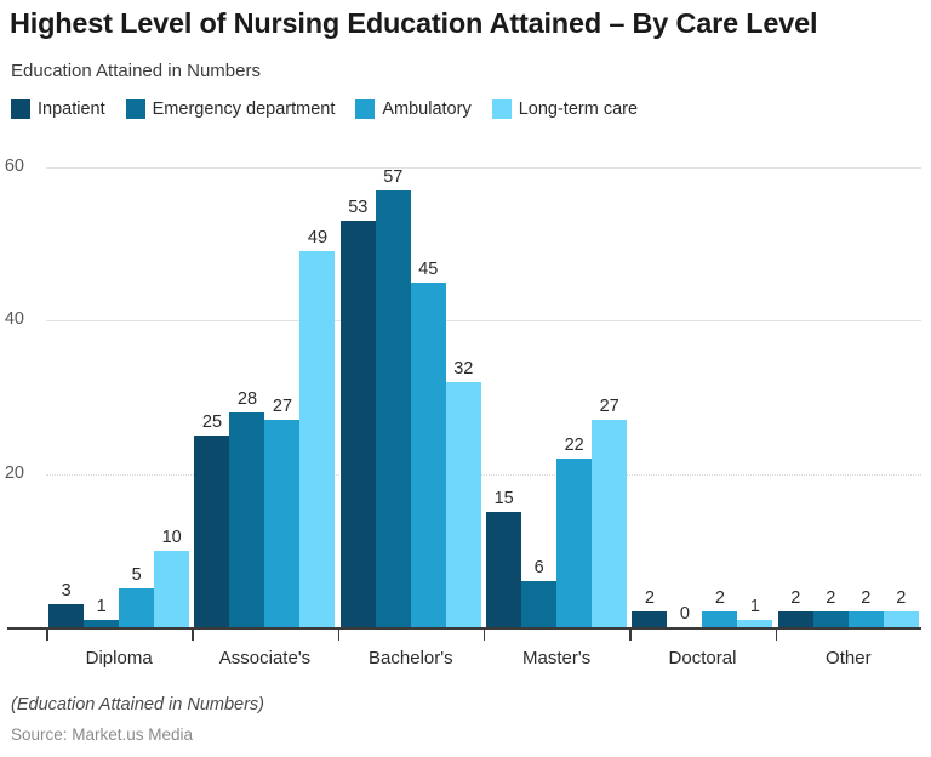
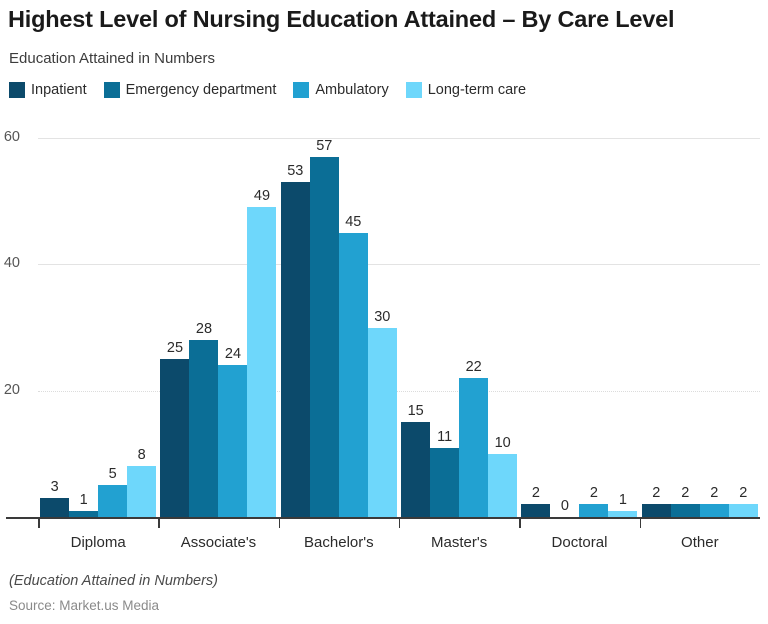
Long-term care/Diploma: 10 -> 8
Ambulatory/Associate's: 27 -> 24
Long-term care/Bachelor's: 32 -> 30
Emergency department/Master's: 6 -> 11
Long-term care/Master's: 27 -> 10
